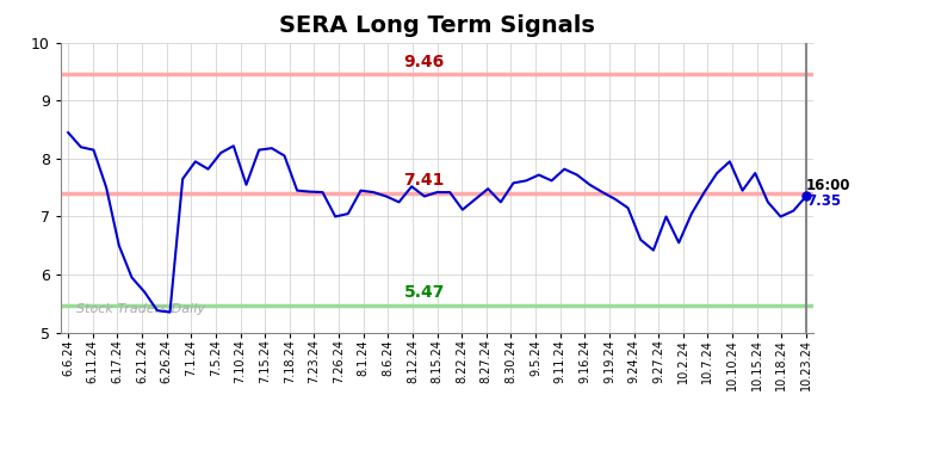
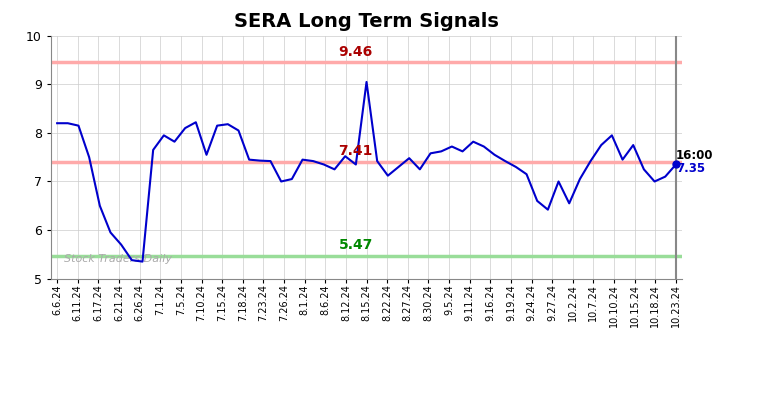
6.6.24: 8.45 -> 8.20
8.15.24: 7.42 -> 9.05
